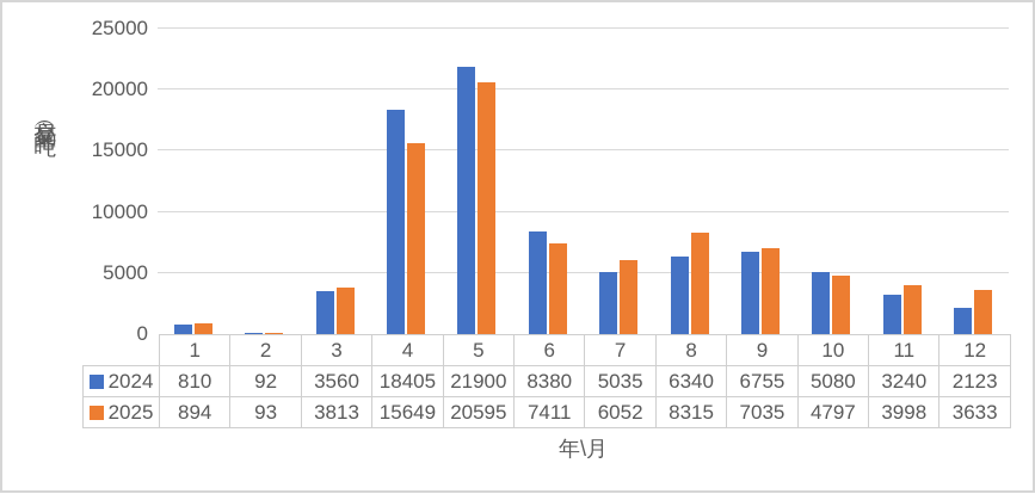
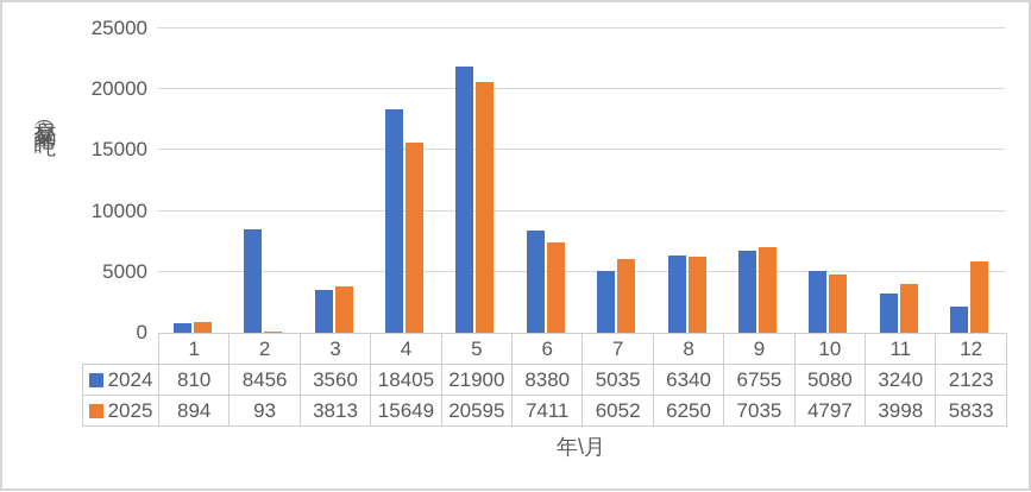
2024/2: 92 -> 8456
2025/8: 8315 -> 6250
2025/12: 3633 -> 5833
